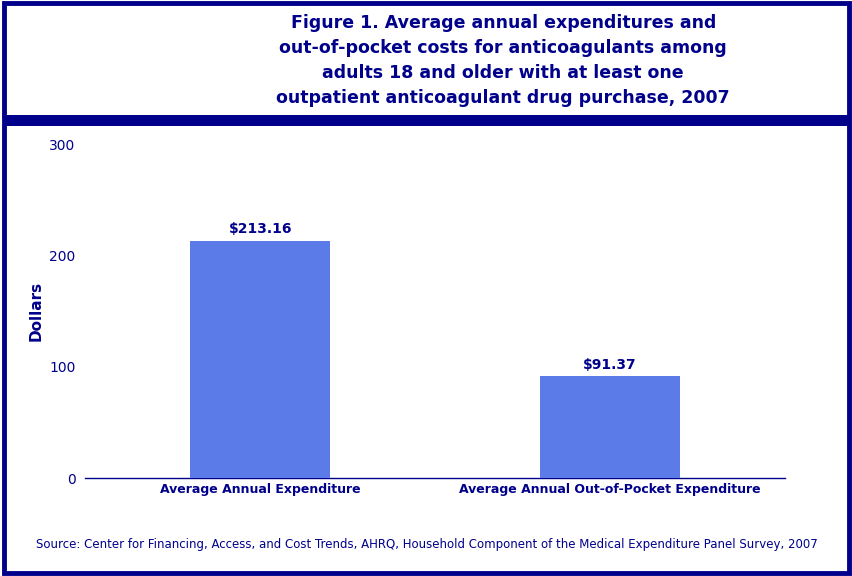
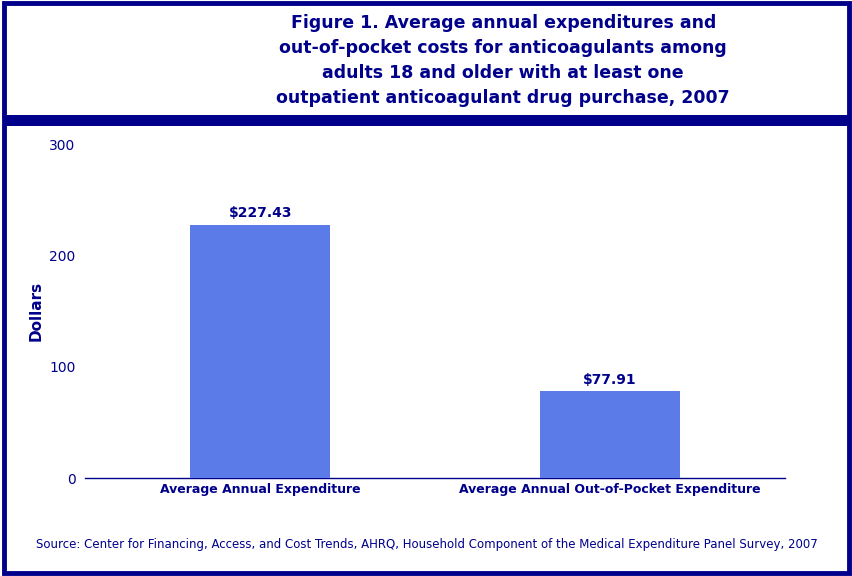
Average Annual Expenditure: $213.16 -> $227.43
Average Annual Out-of-Pocket Expenditure: $91.37 -> $77.91
